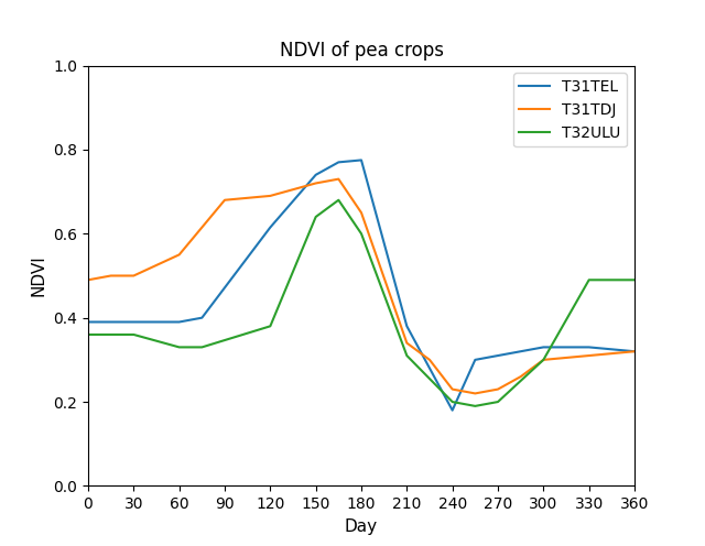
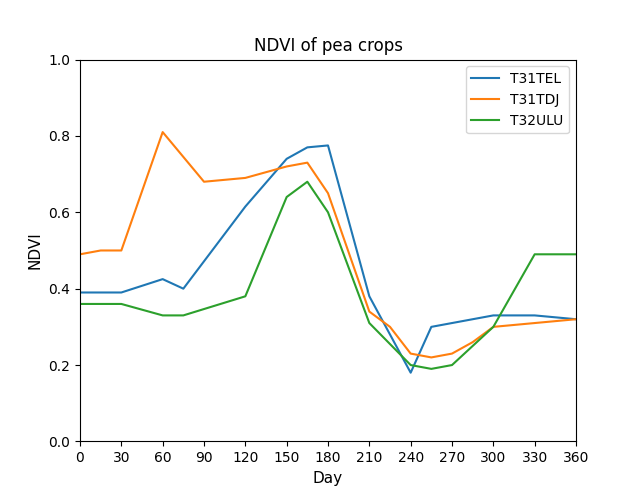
T31TEL/60: 0.390 -> 0.425
T31TDJ/60: 0.55 -> 0.81
